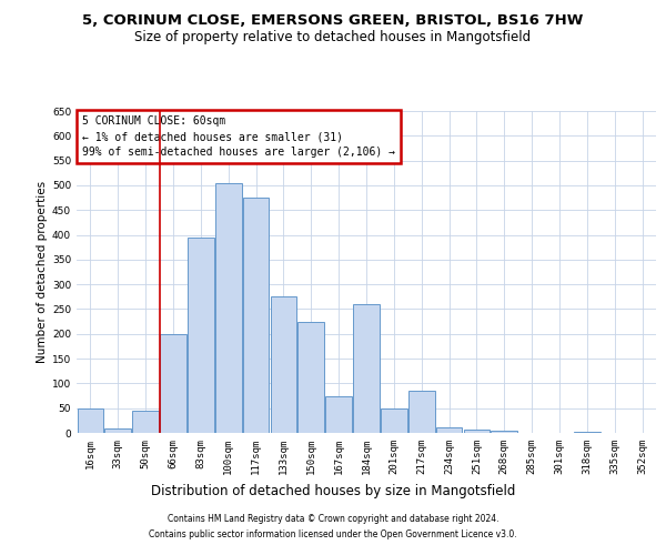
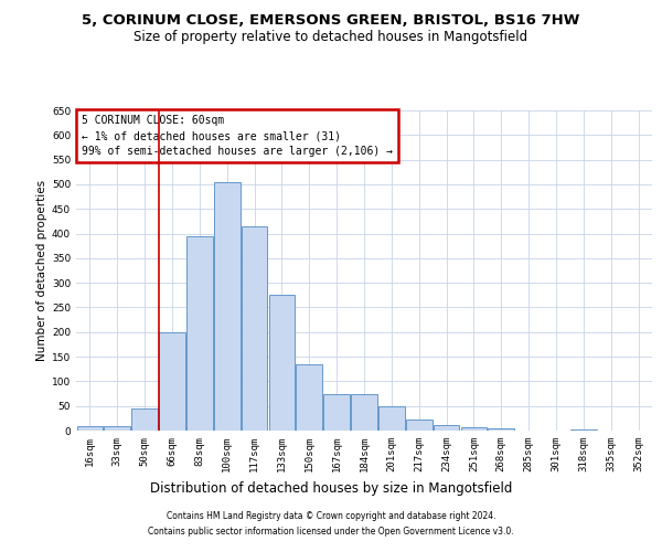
16sqm: 50 -> 8
117sqm: 475 -> 415
150sqm: 225 -> 135
184sqm: 260 -> 75
217sqm: 85 -> 22
